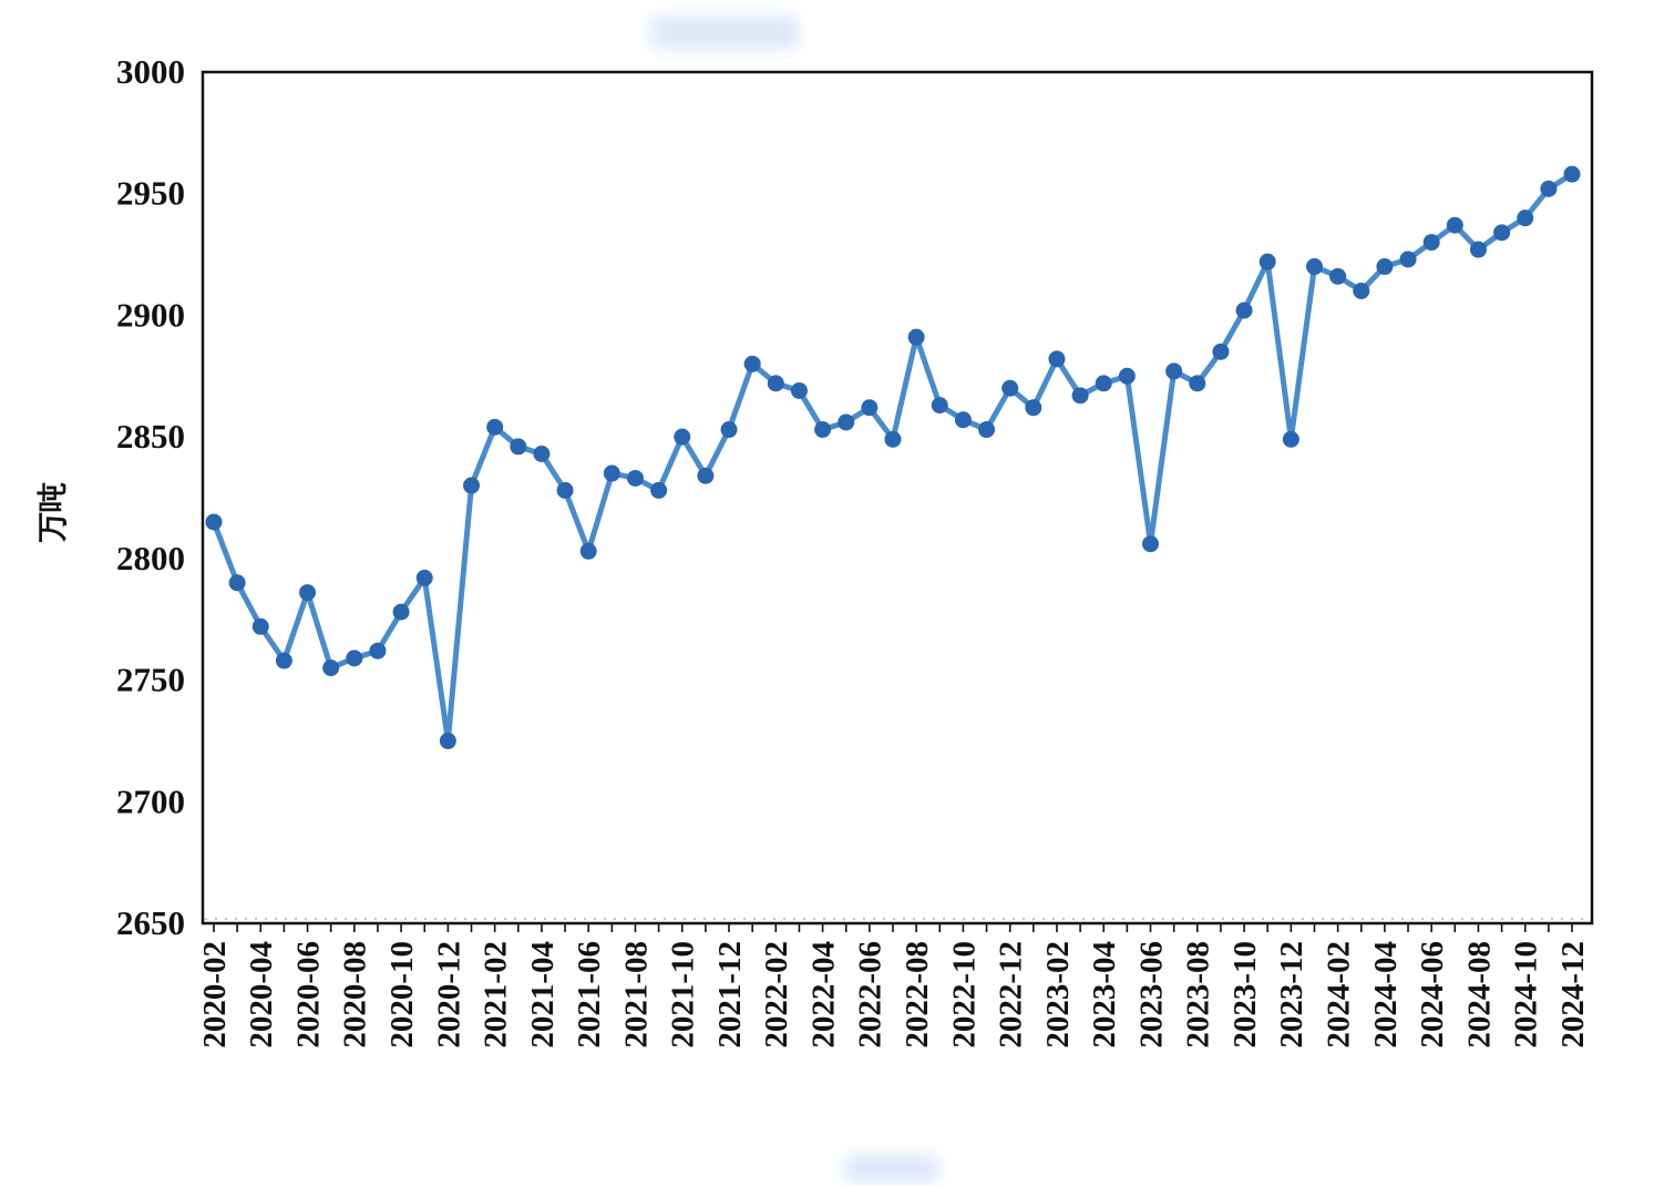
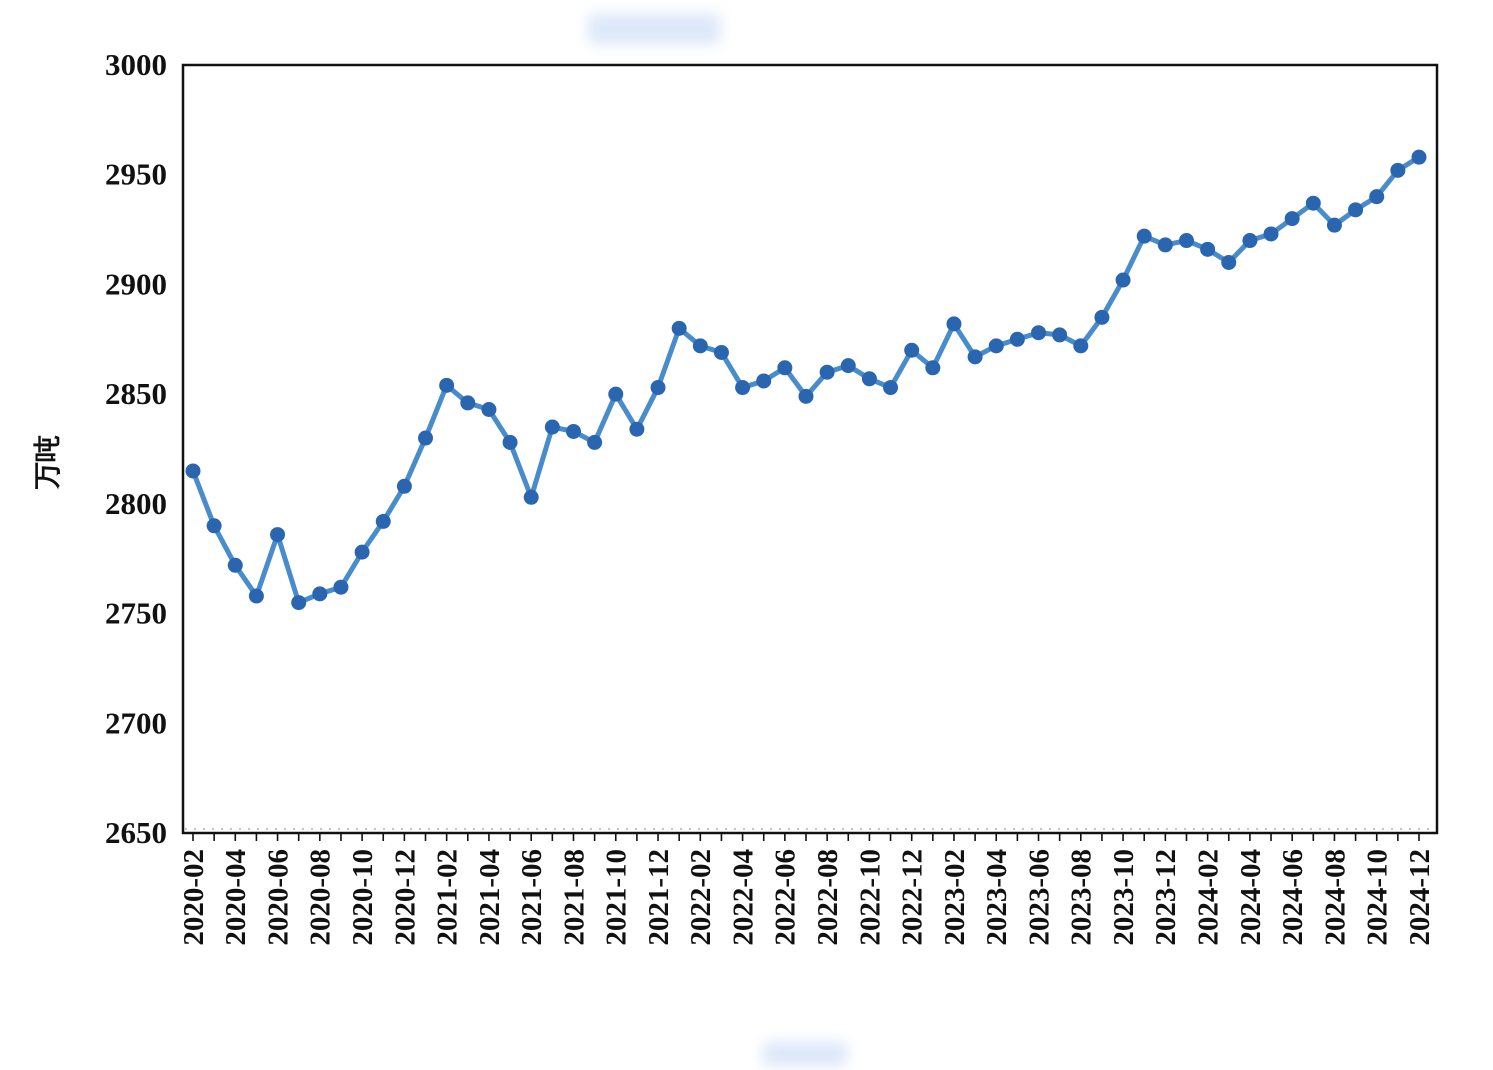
2020-12: 2725 -> 2808
2022-08: 2891 -> 2860
2023-06: 2806 -> 2878
2023-12: 2849 -> 2918
